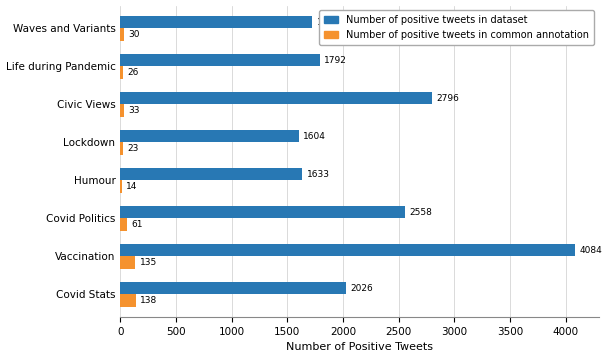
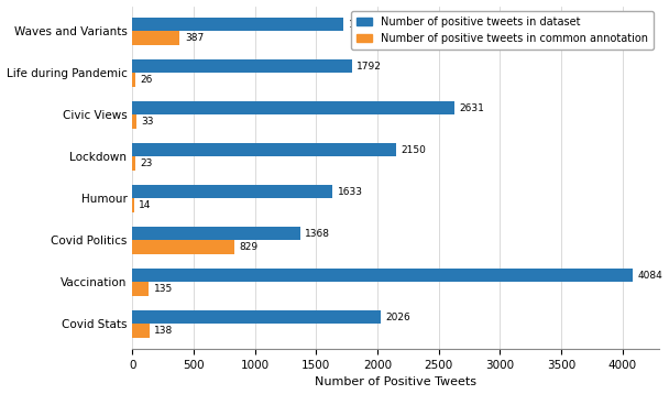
Number of positive tweets in common annotation/Waves and Variants: 30 -> 387
Number of positive tweets in dataset/Civic Views: 2796 -> 2631
Number of positive tweets in dataset/Lockdown: 1604 -> 2150
Number of positive tweets in dataset/Covid Politics: 2558 -> 1368
Number of positive tweets in common annotation/Covid Politics: 61 -> 829
